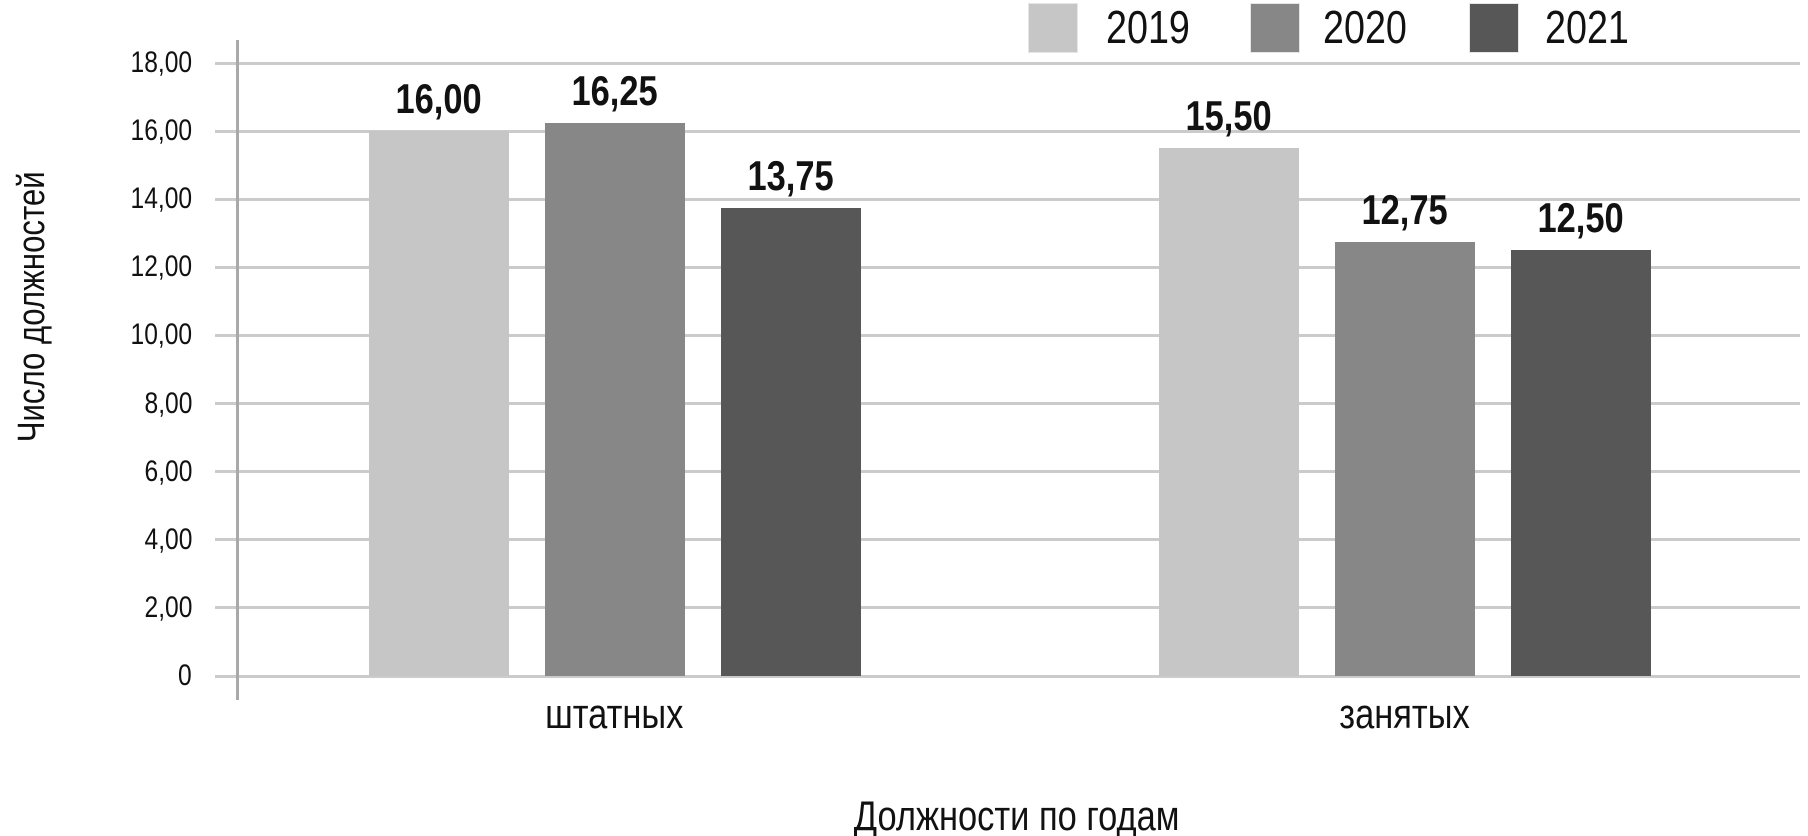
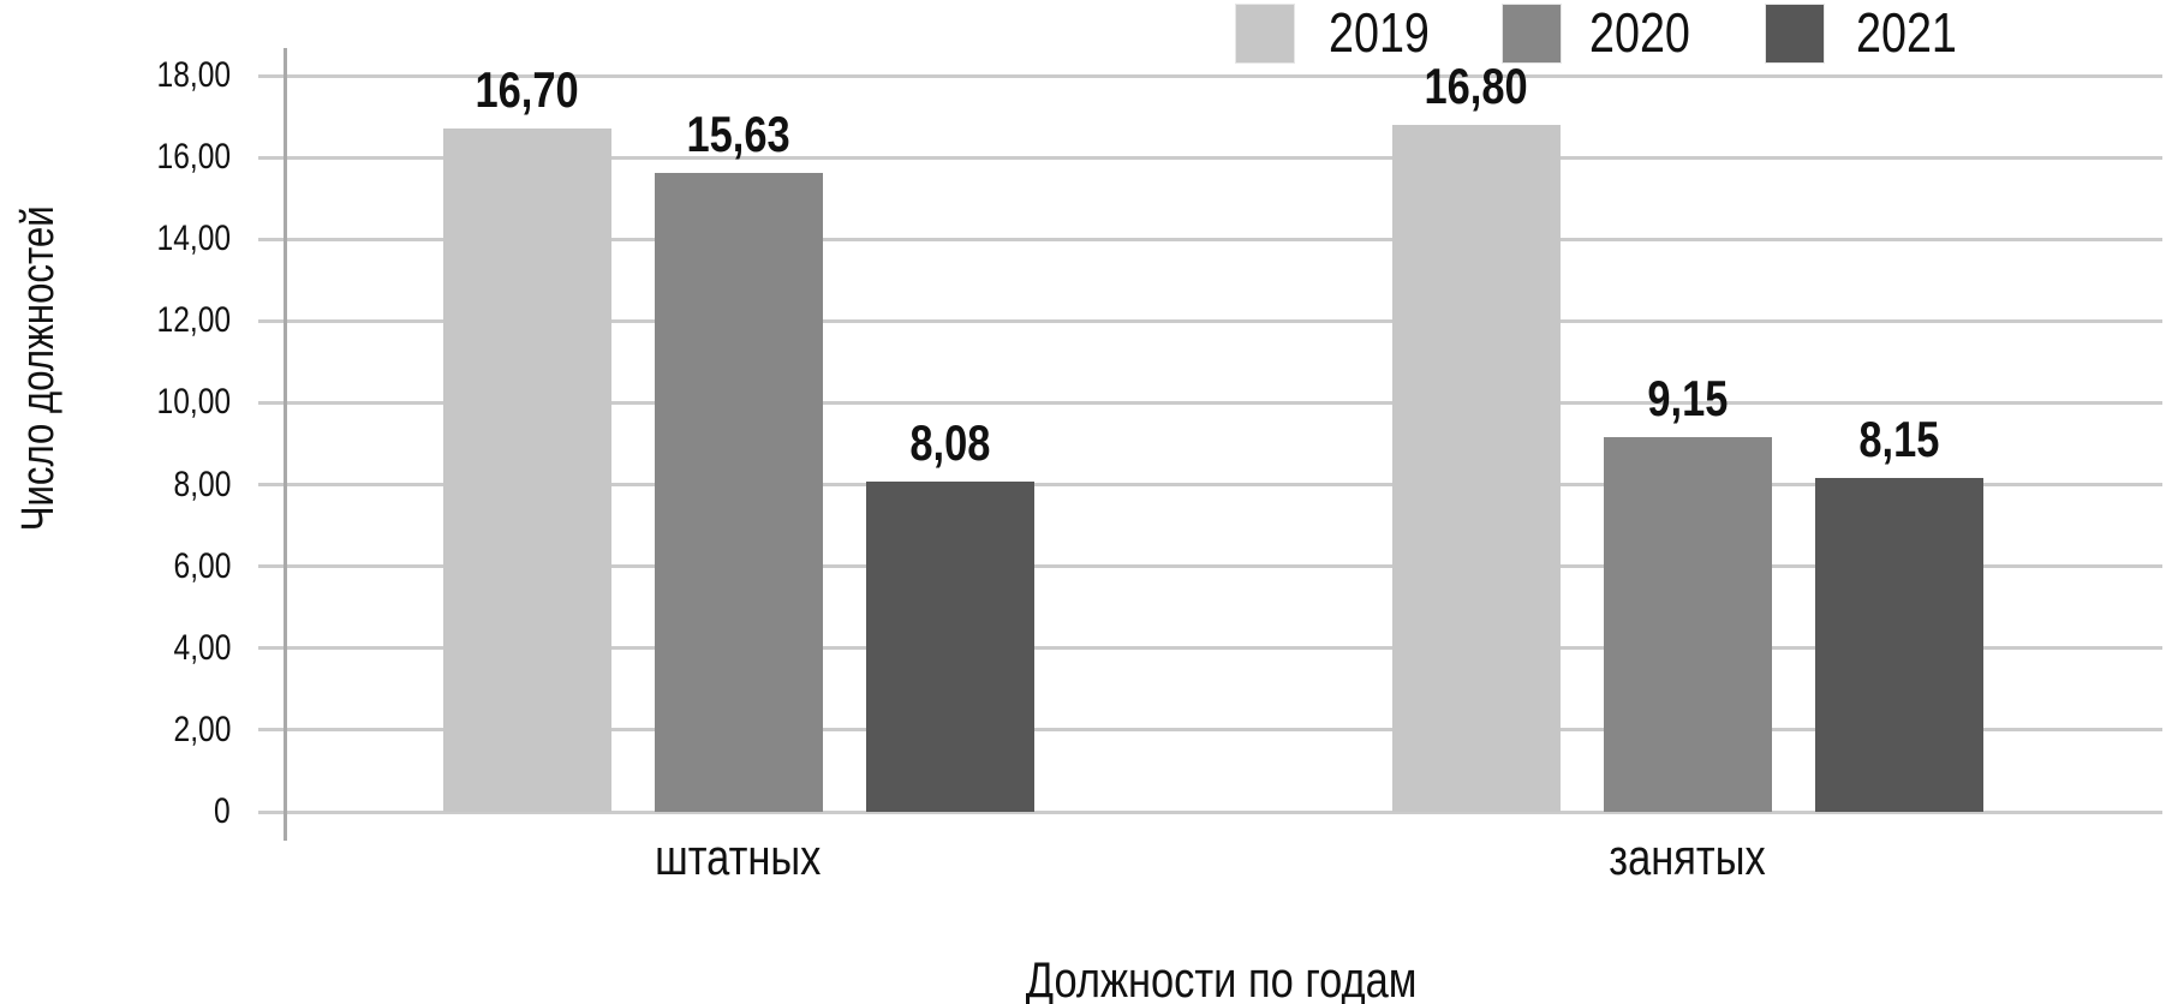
2019/штатных: 16,00 -> 16,70
2020/штатных: 16,25 -> 15,63
2021/штатных: 13,75 -> 8,08
2019/занятых: 15,50 -> 16,80
2020/занятых: 12,75 -> 9,15
2021/занятых: 12,50 -> 8,15
